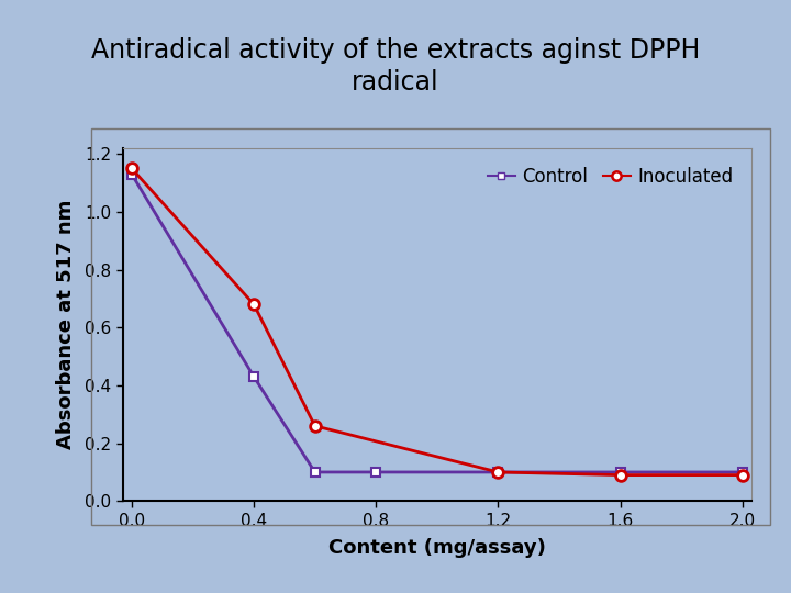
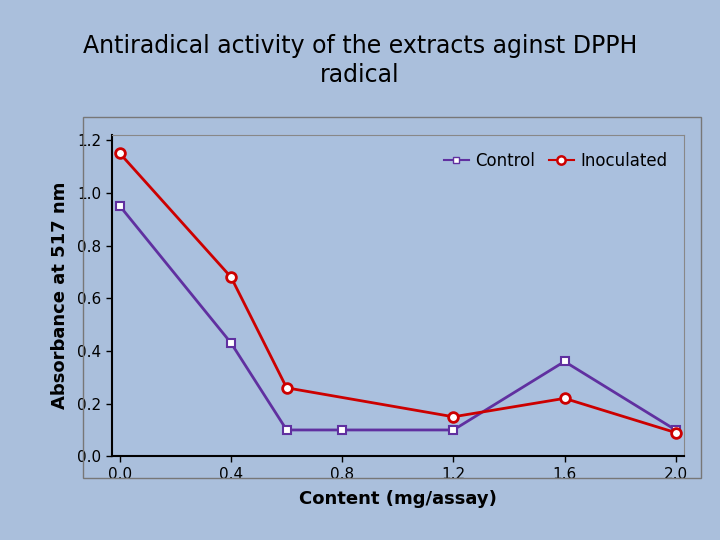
Control/0.0: 1.13 -> 0.95
Inoculated/1.2: 0.10 -> 0.15
Control/1.6: 0.10 -> 0.36
Inoculated/1.6: 0.09 -> 0.22
